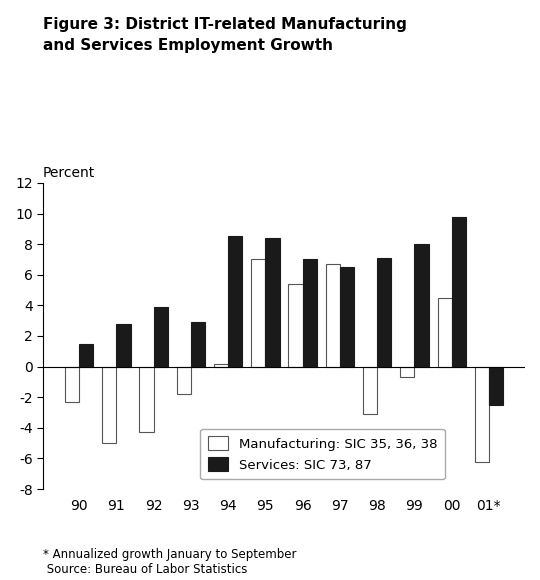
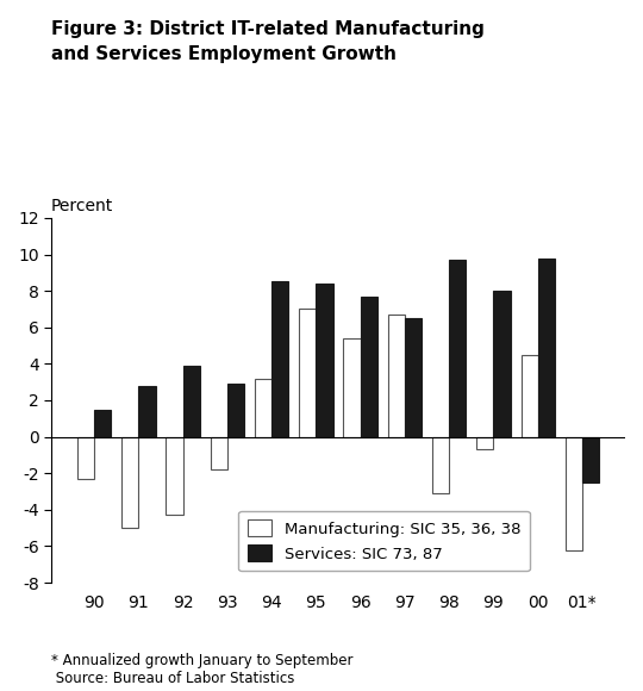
Manufacturing: SIC 35, 36, 38/94: 0.2 -> 3.2
Services: SIC 73, 87/96: 7.0 -> 7.7
Services: SIC 73, 87/98: 7.1 -> 9.7
